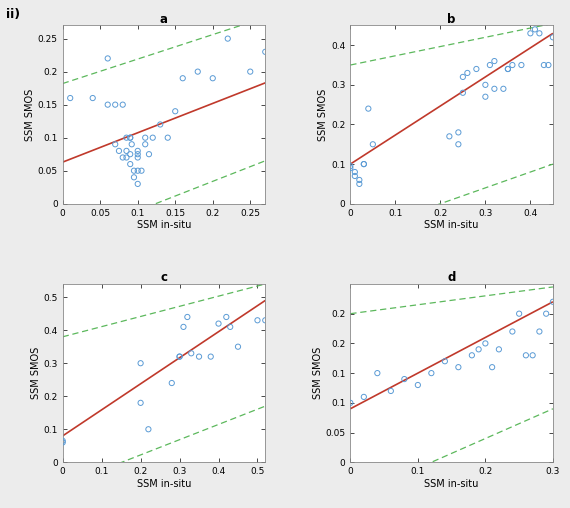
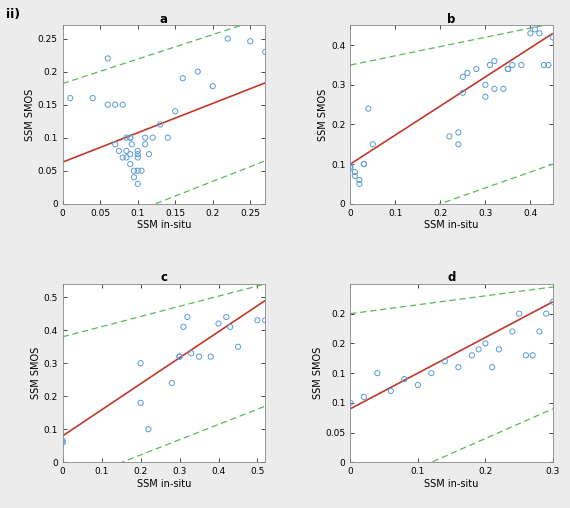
a/0.2: 0.190 -> 0.178
a/0.25: 0.200 -> 0.246
